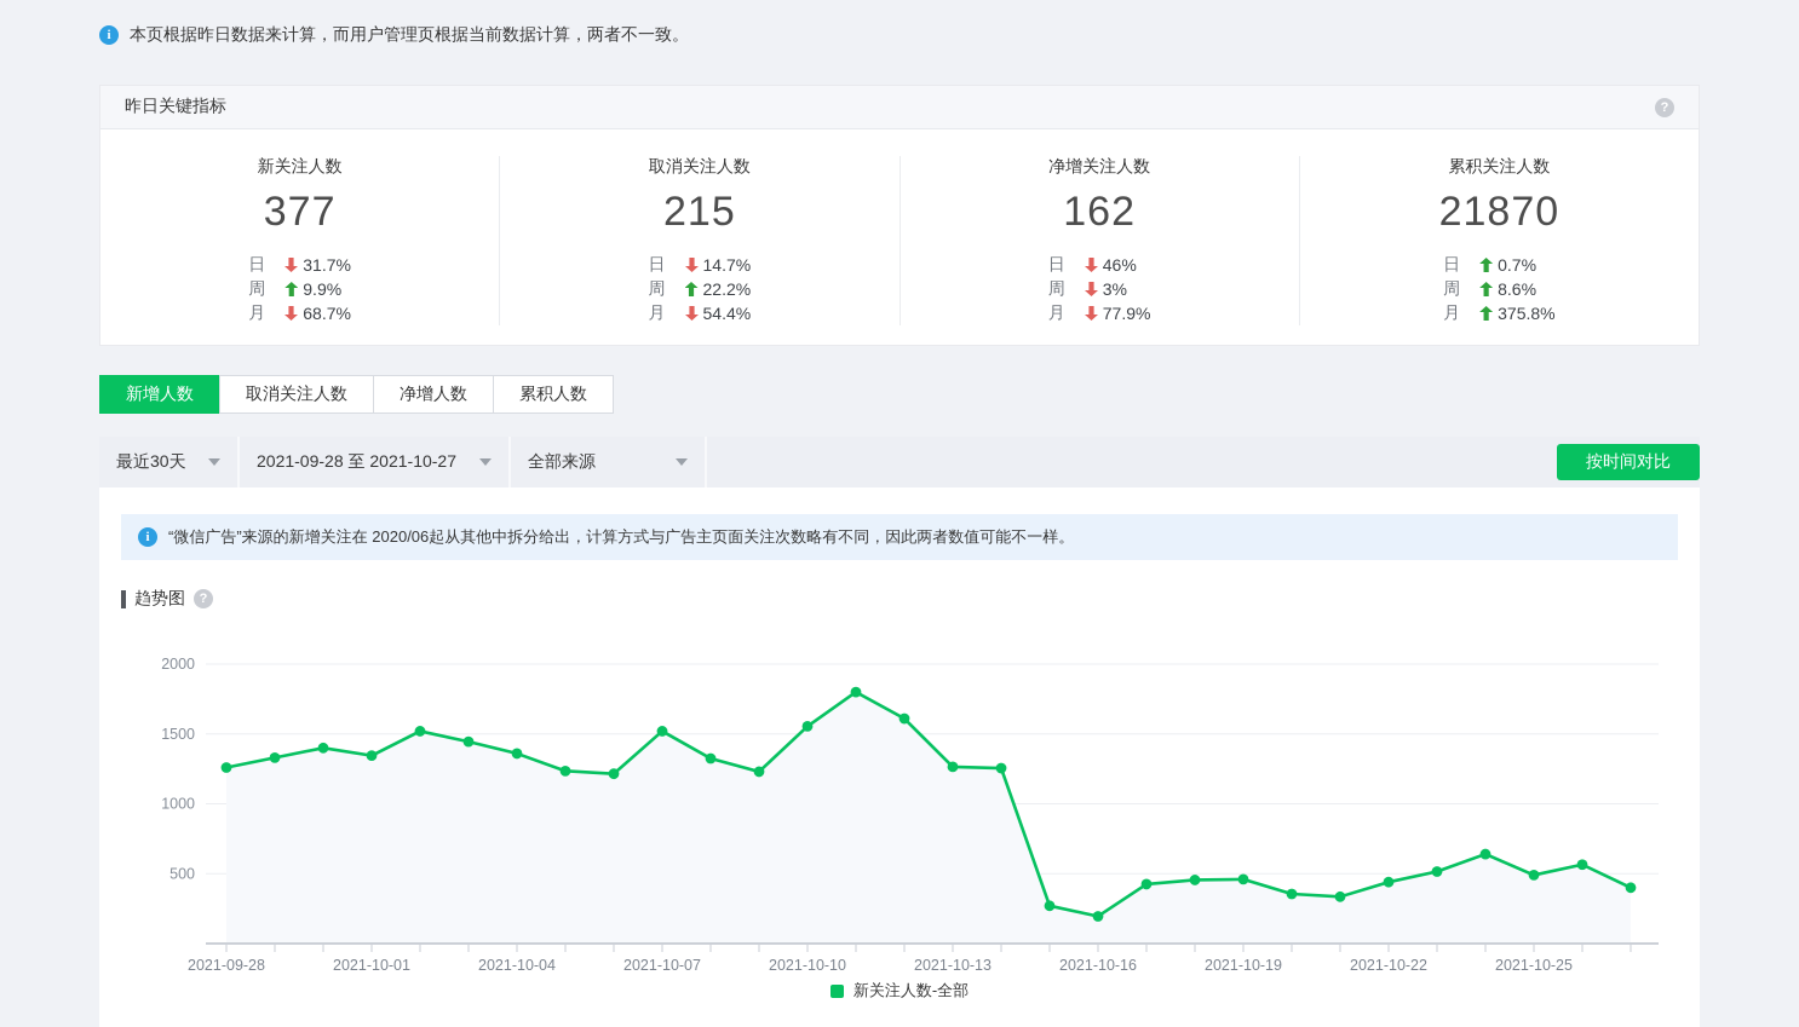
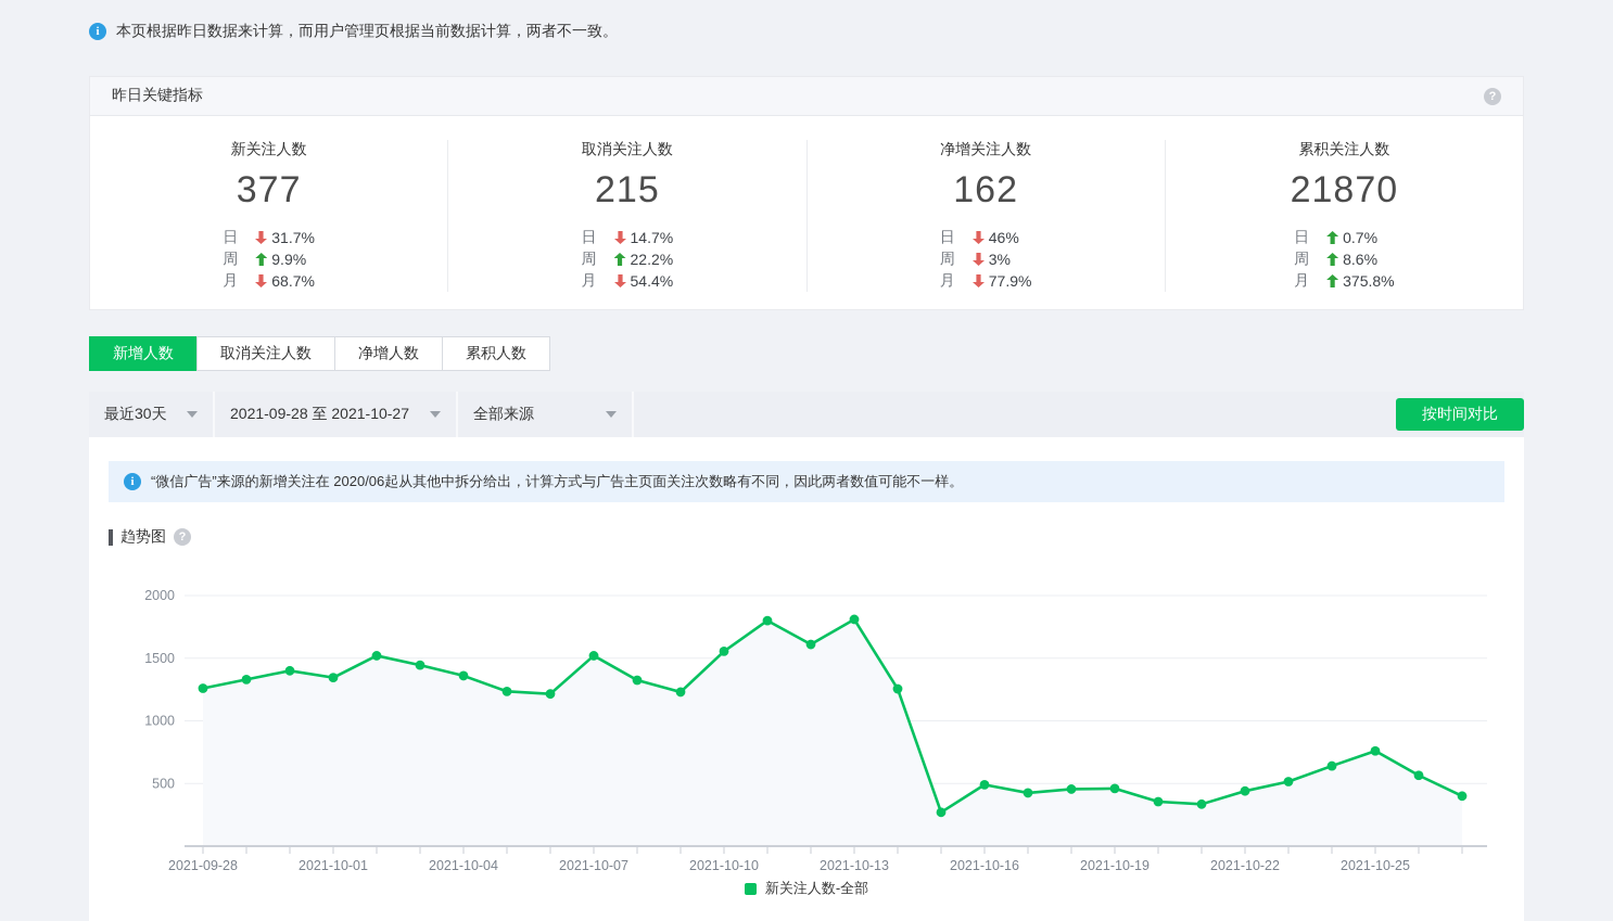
2021-10-13: 1260 -> 1810
2021-10-16: 200 -> 490
2021-10-25: 490 -> 760
